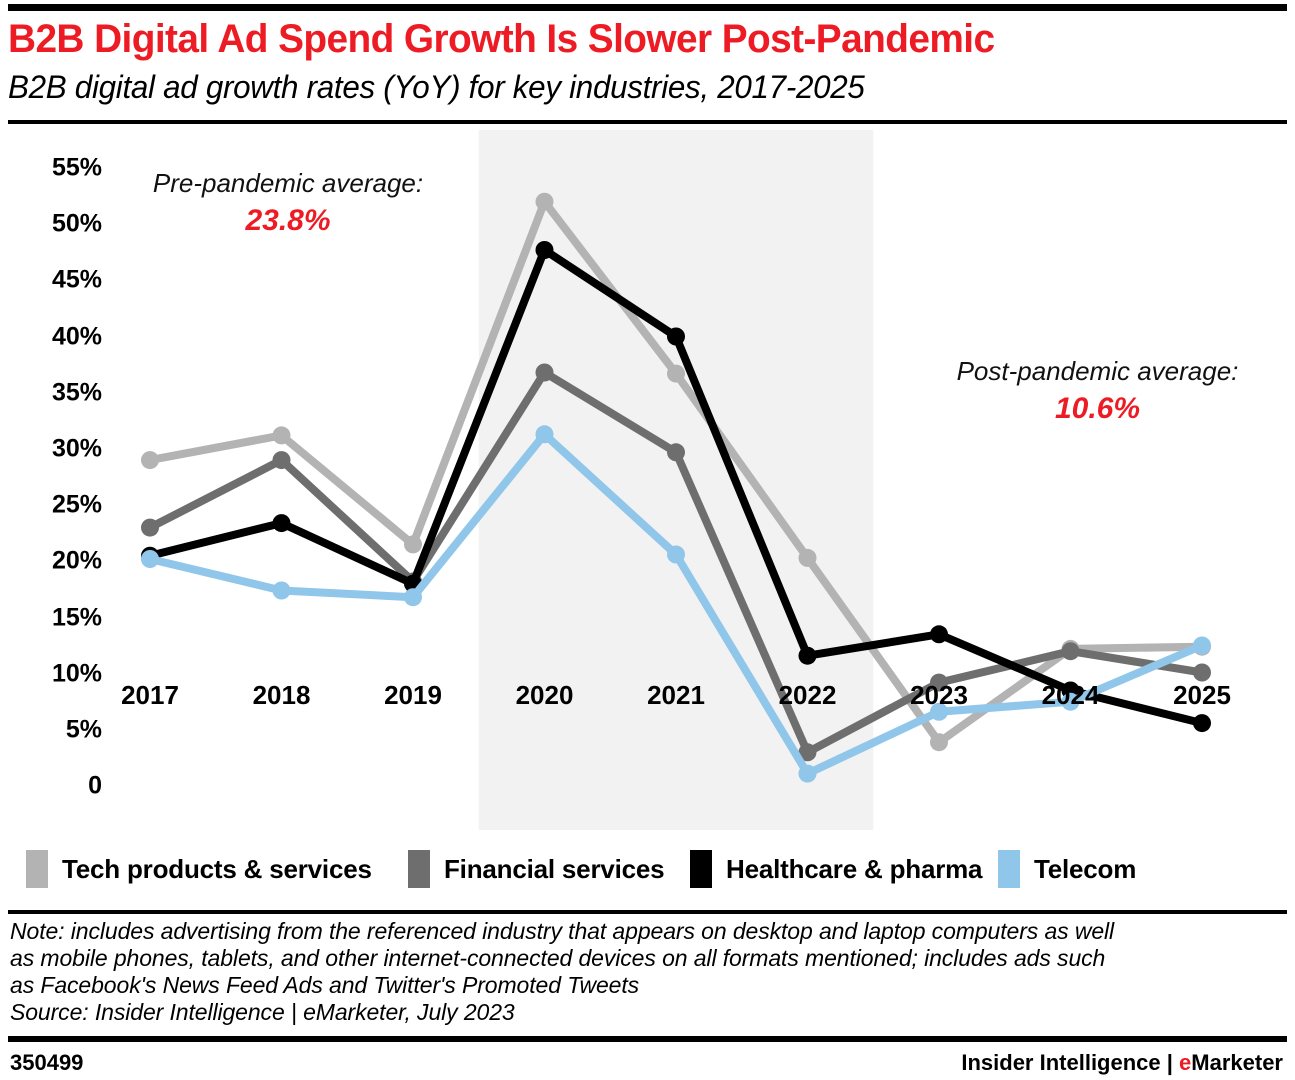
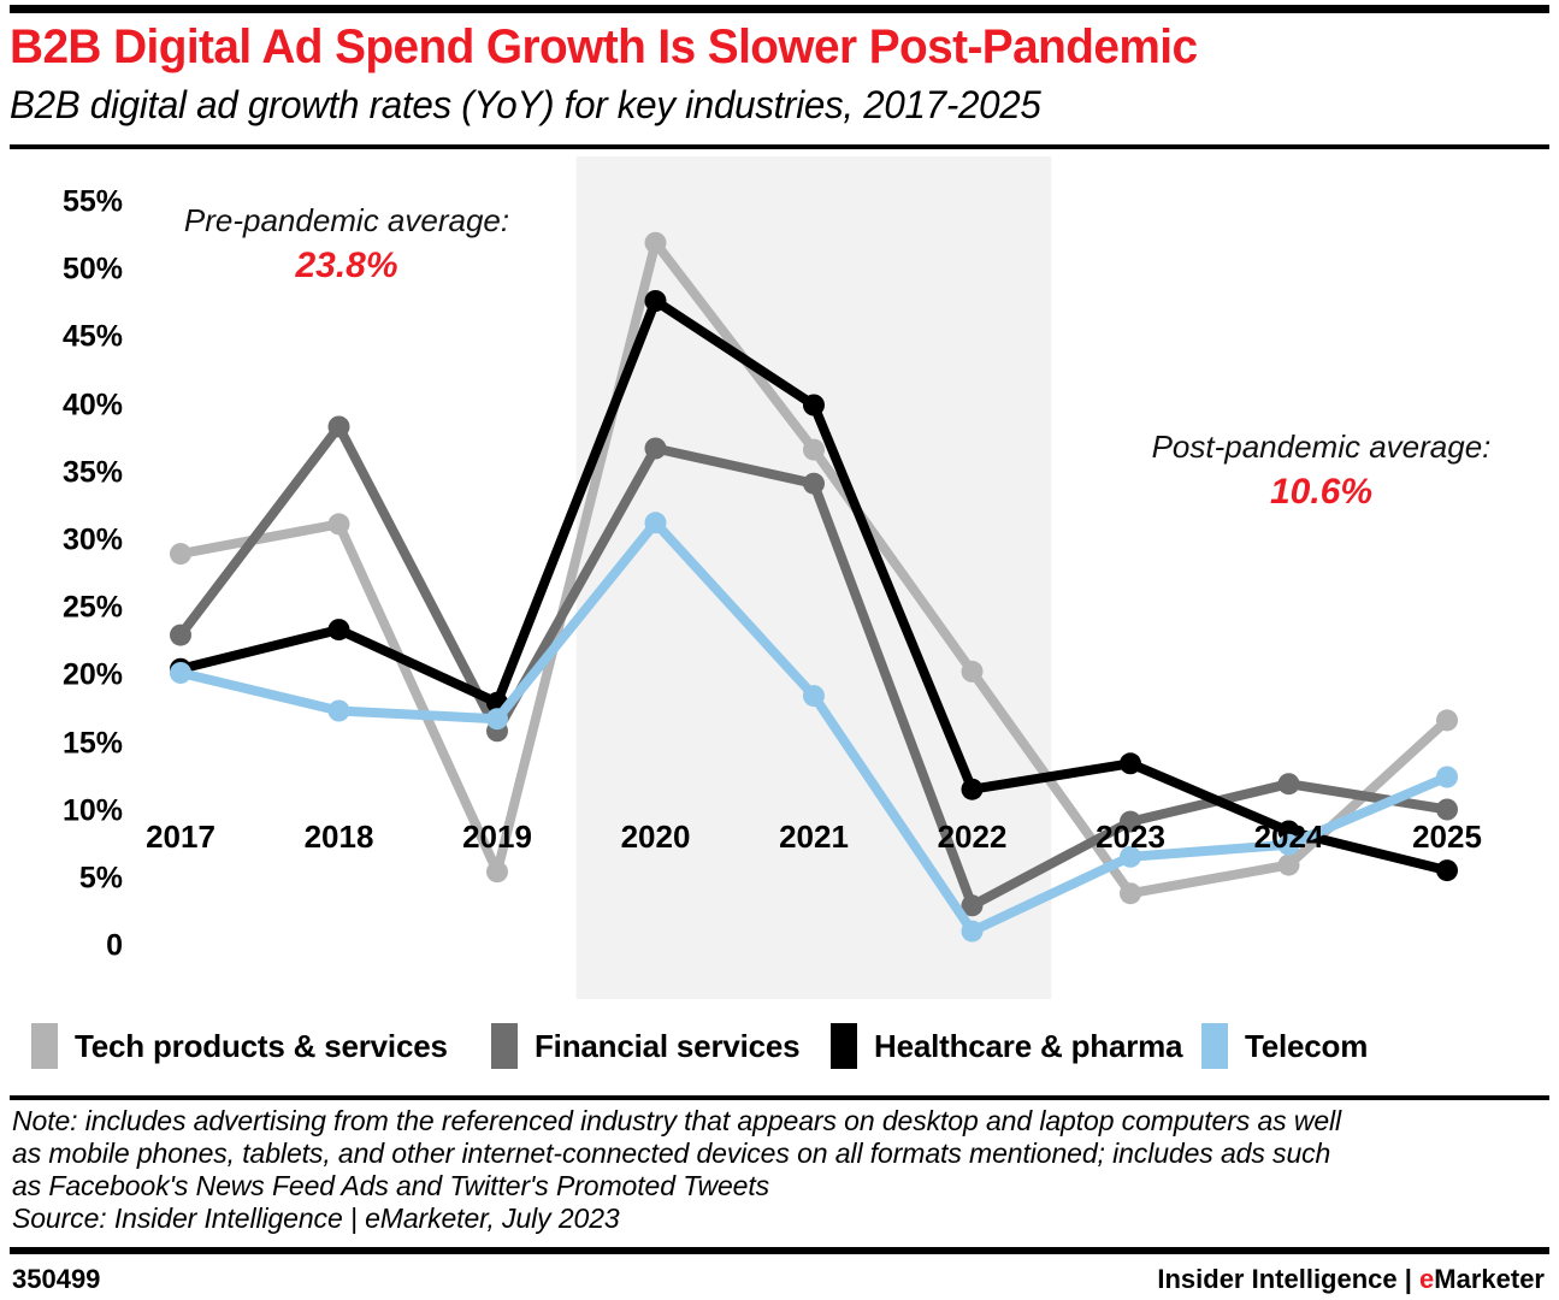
Financial services/2018: 29.0% -> 38.4%
Tech products & services/2019: 21.5% -> 5.5%
Financial services/2019: 18.2% -> 15.9%
Financial services/2021: 29.7% -> 34.2%
Telecom/2021: 20.6% -> 18.5%
Tech products & services/2024: 12.2% -> 6.0%
Tech products & services/2025: 12.4% -> 16.7%
